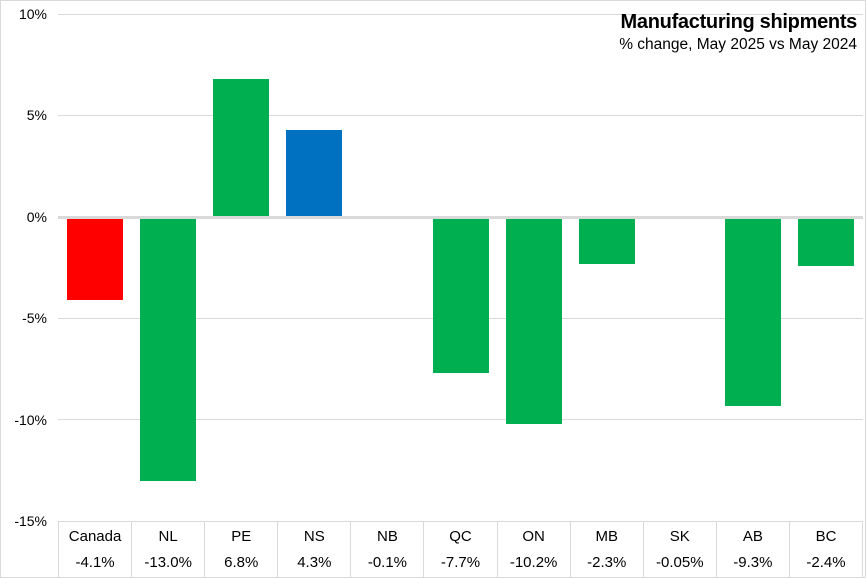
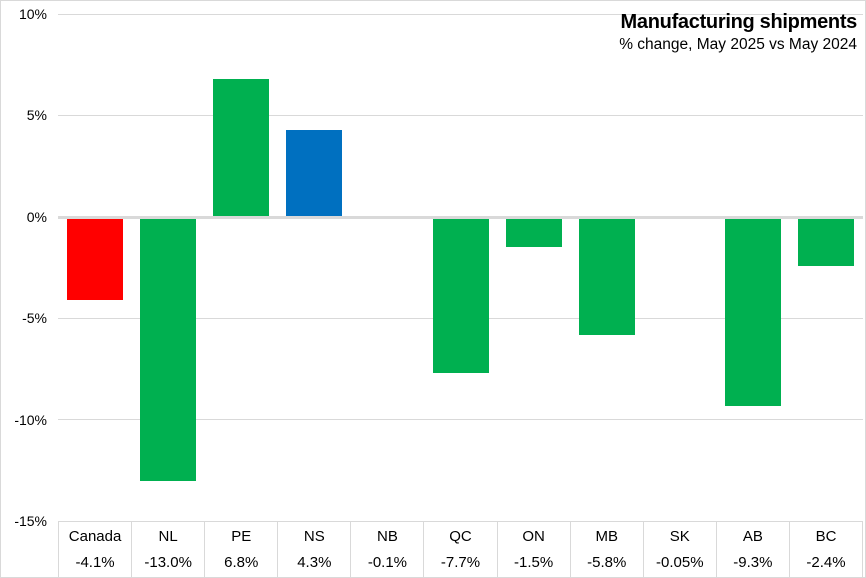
ON: -10.2% -> -1.5%
MB: -2.3% -> -5.8%
